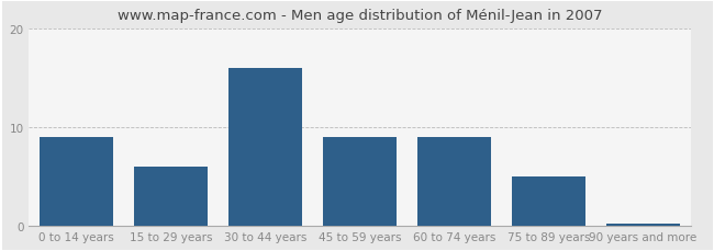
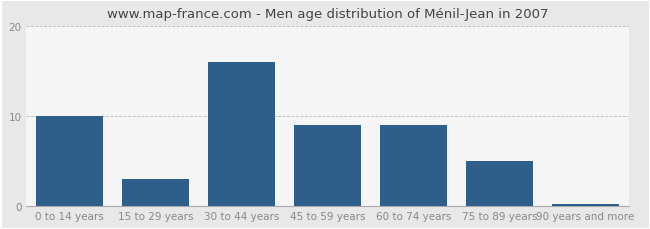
0 to 14 years: 9.0 -> 10.0
15 to 29 years: 6.0 -> 3.0
